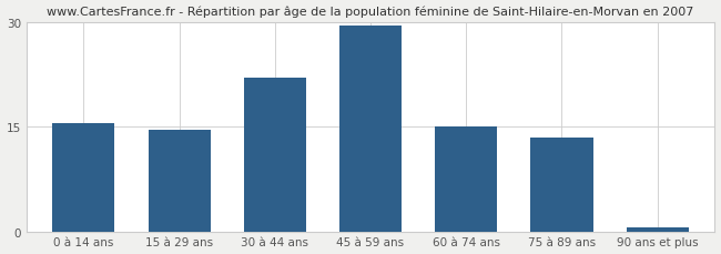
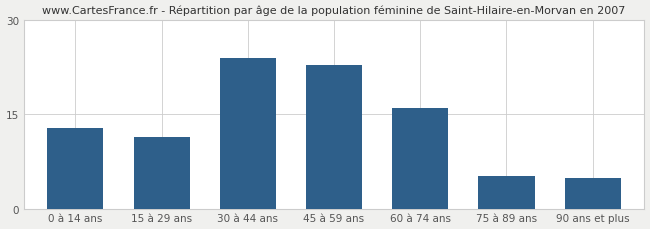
0 à 14 ans: 15.5 -> 12.8
15 à 29 ans: 14.5 -> 11.4
30 à 44 ans: 22.0 -> 24.0
45 à 59 ans: 29.5 -> 22.8
60 à 74 ans: 15.0 -> 16.0
75 à 89 ans: 13.5 -> 5.2
90 ans et plus: 0.5 -> 4.8
